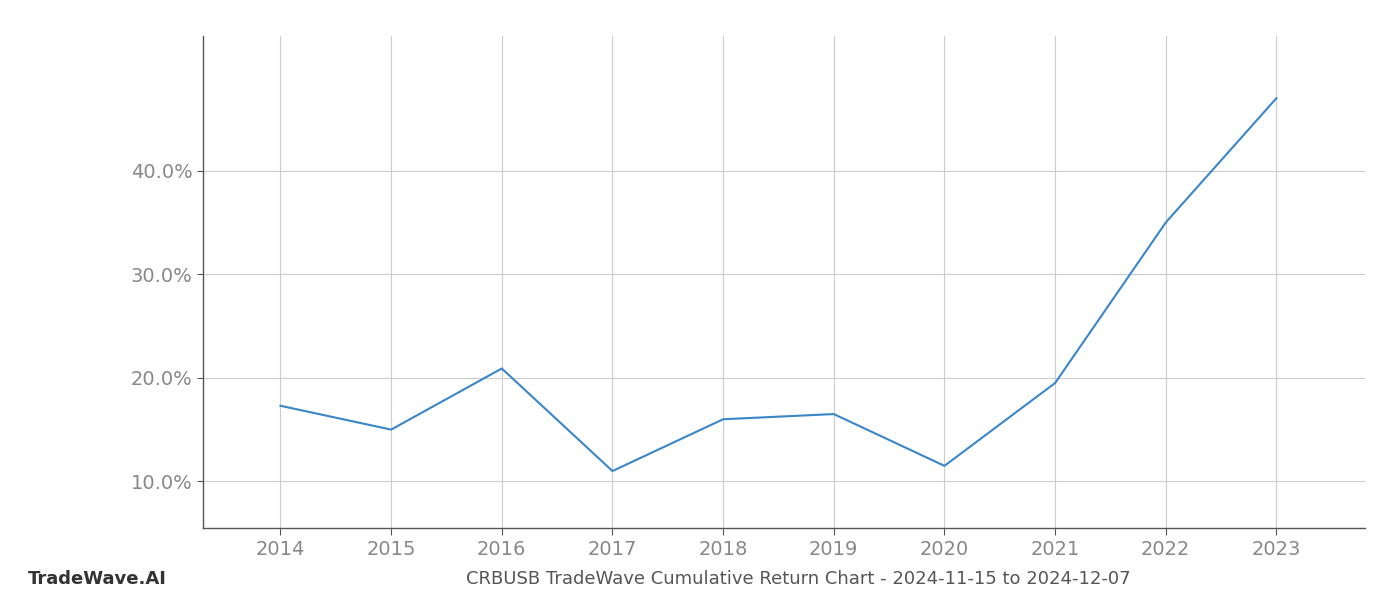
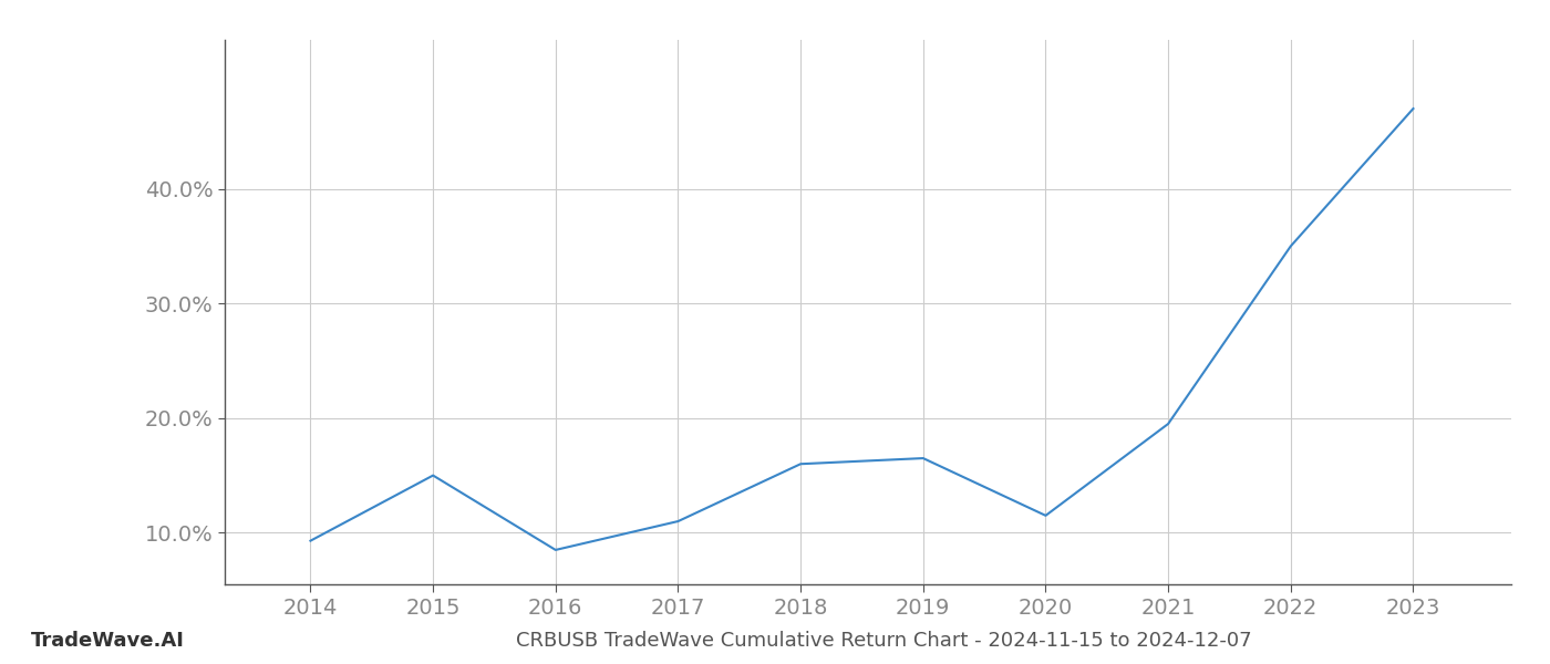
2014: 17.3% -> 9.3%
2016: 20.9% -> 8.5%
